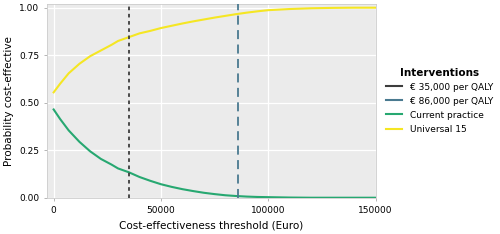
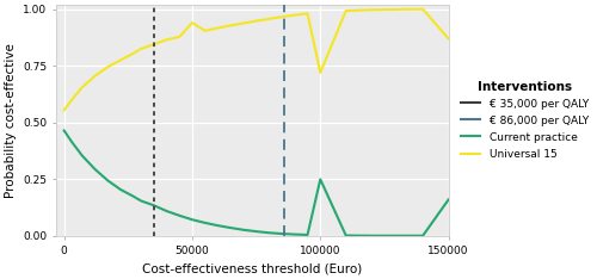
Universal 15/50000: 0.89 -> 0.94
Universal 15/100000: 0.99 -> 0.72
Current practice/100000: 0.00 -> 0.25
Universal 15/150000: 1.00 -> 0.87
Current practice/150000: 0.00 -> 0.16
